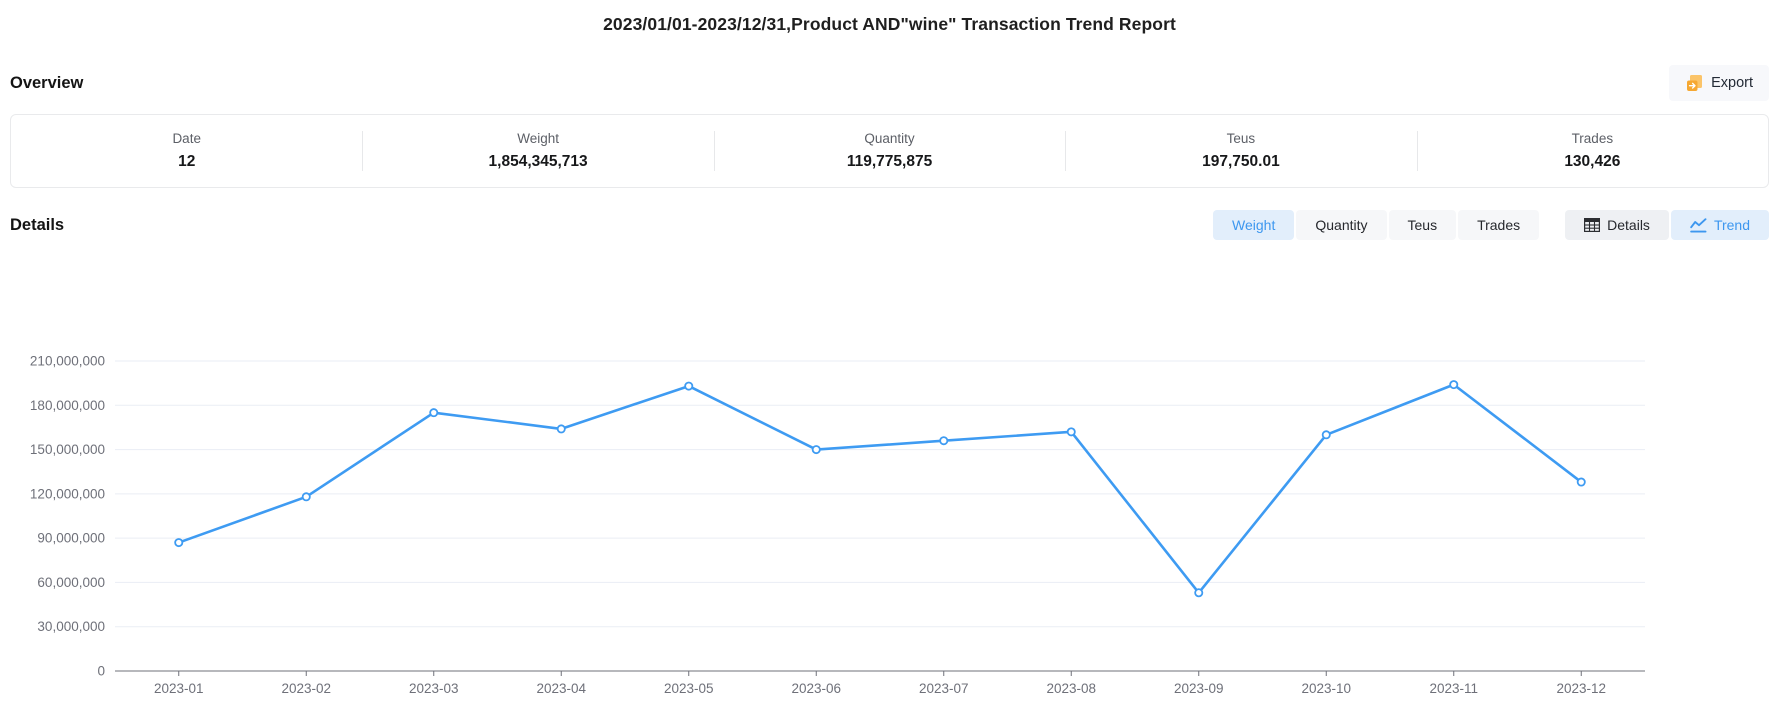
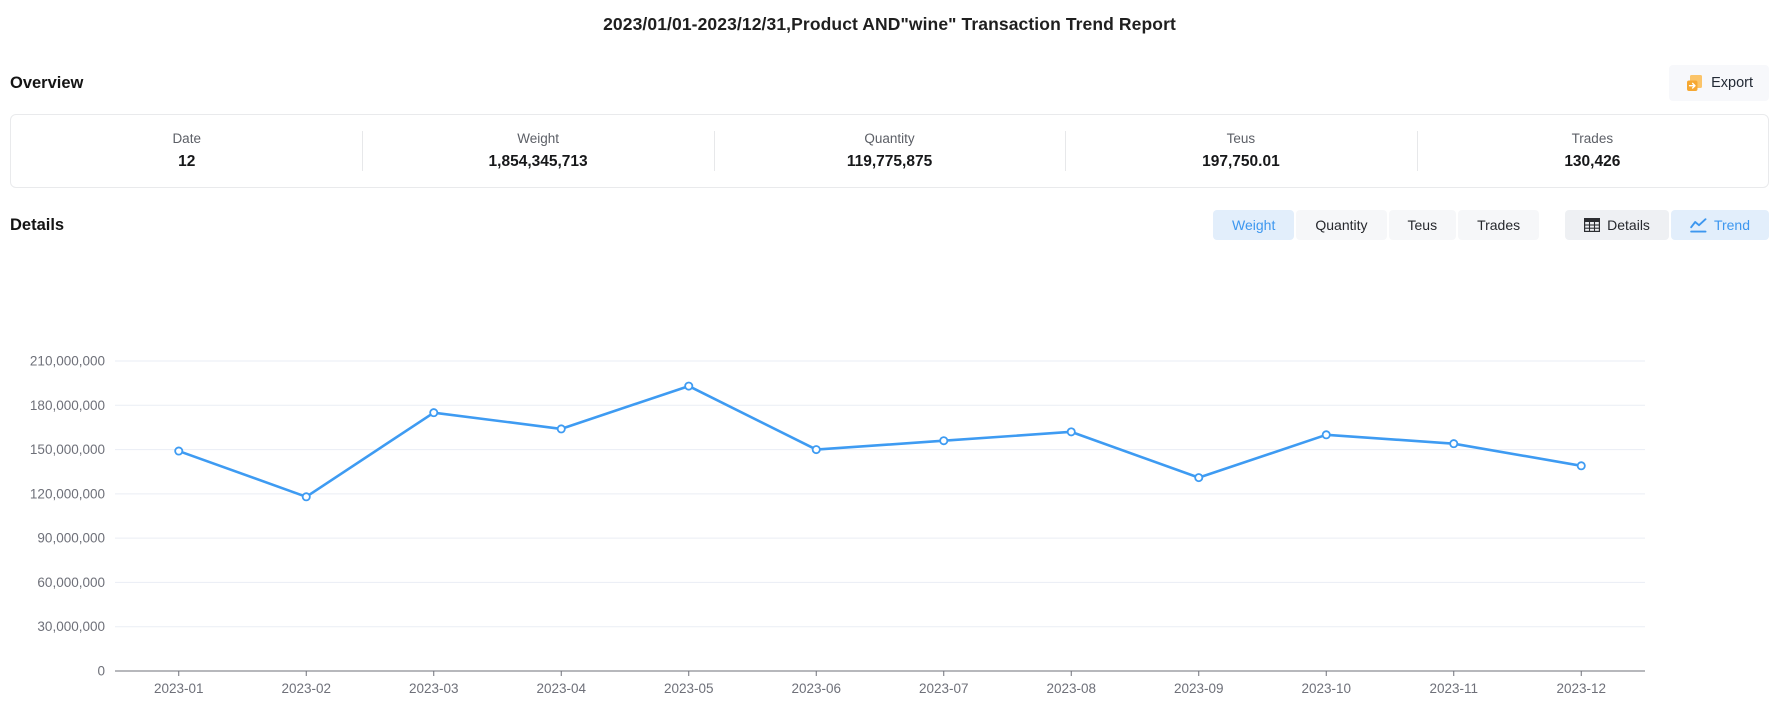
2023-01: 87000000 -> 149000000
2023-09: 53000000 -> 131000000
2023-11: 194000000 -> 154000000
2023-12: 128000000 -> 139000000
